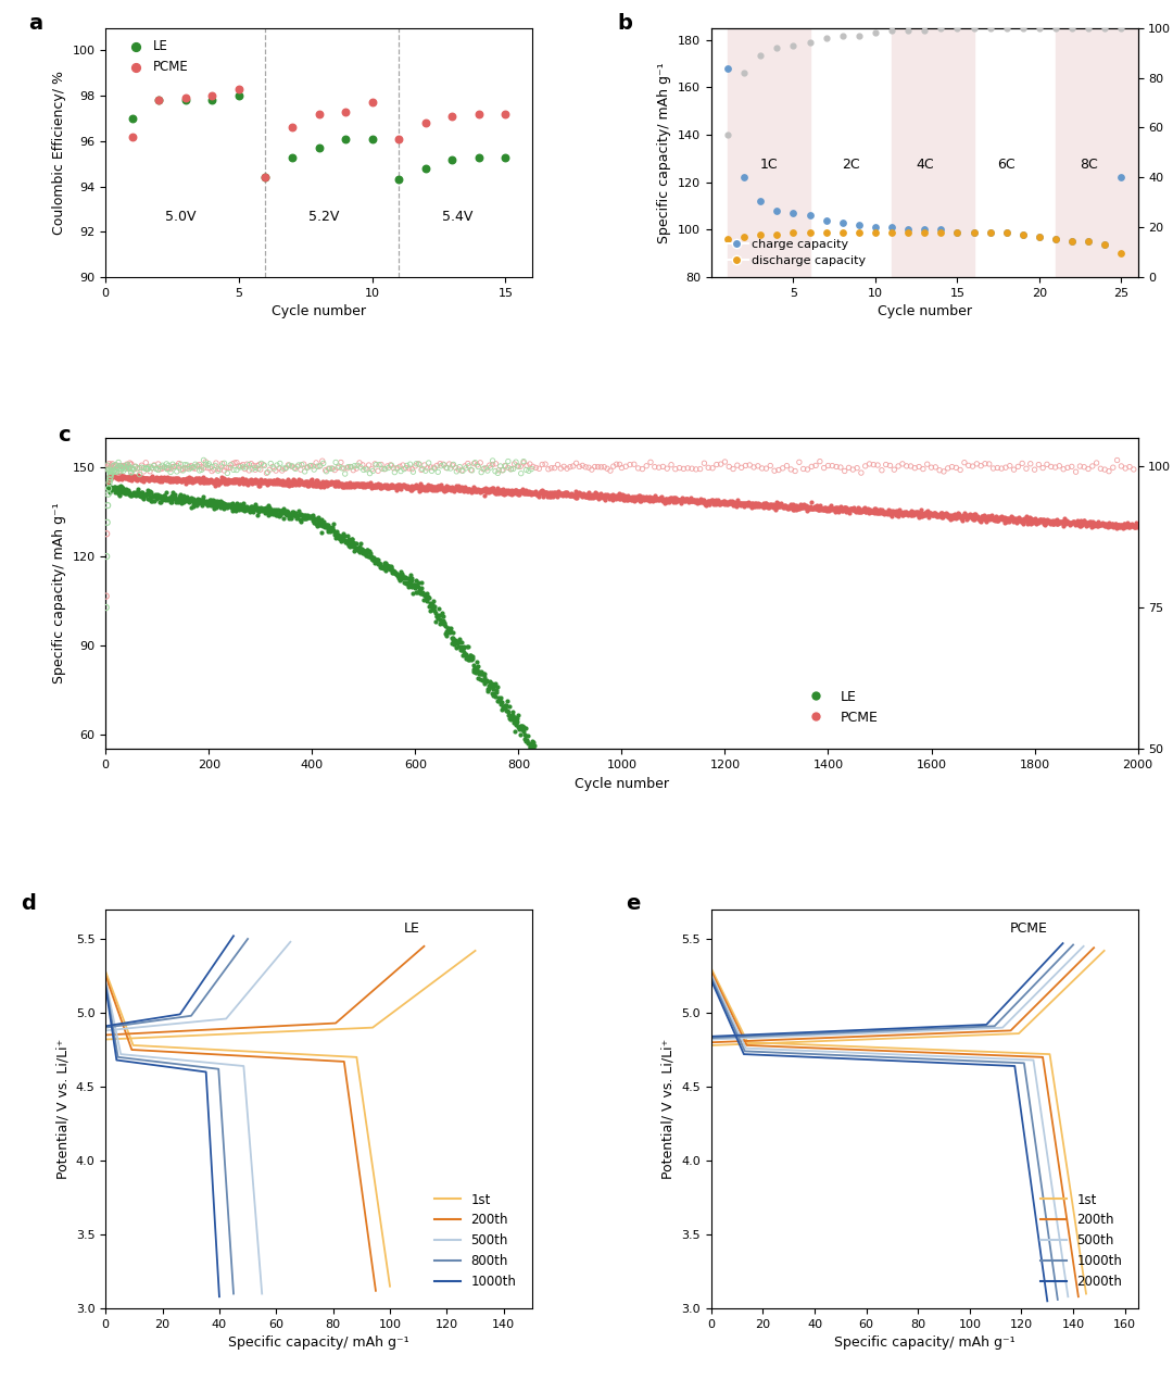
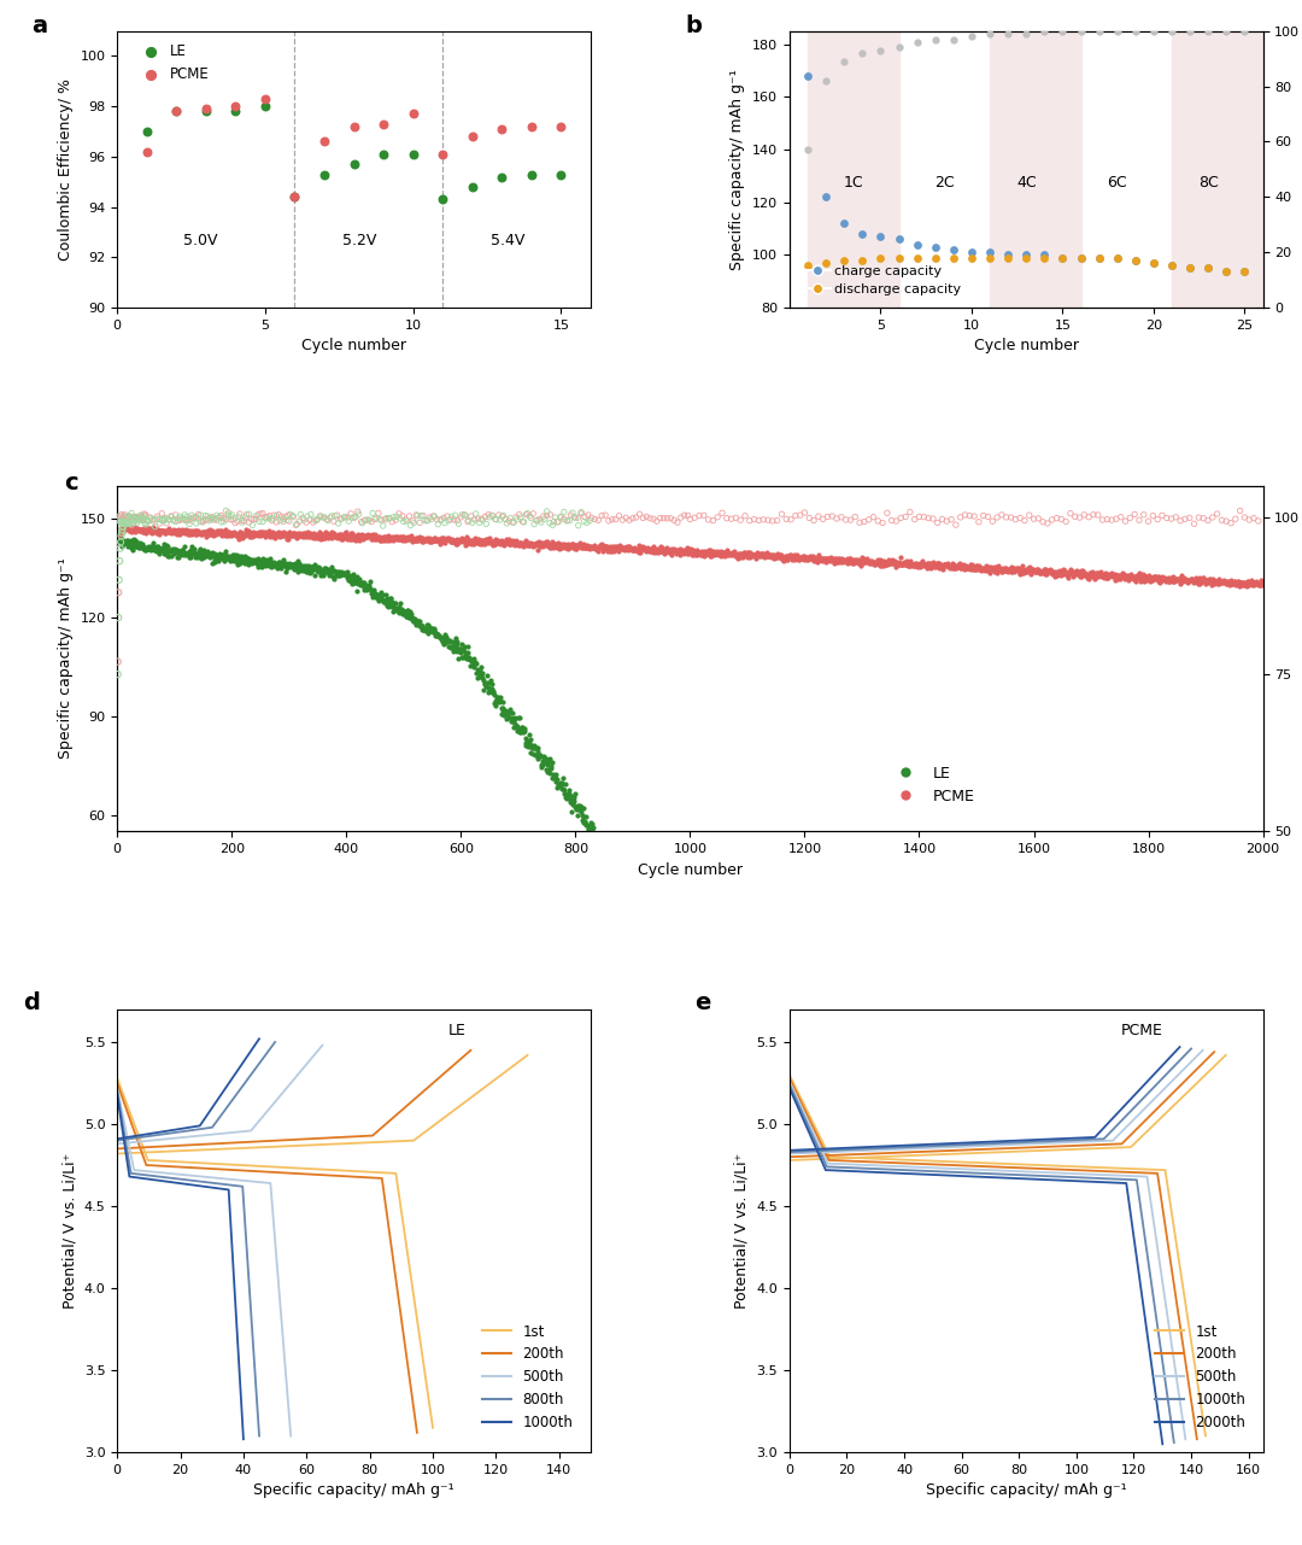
charge capacity/25: 122 -> 94
discharge capacity/25: 90 -> 94
